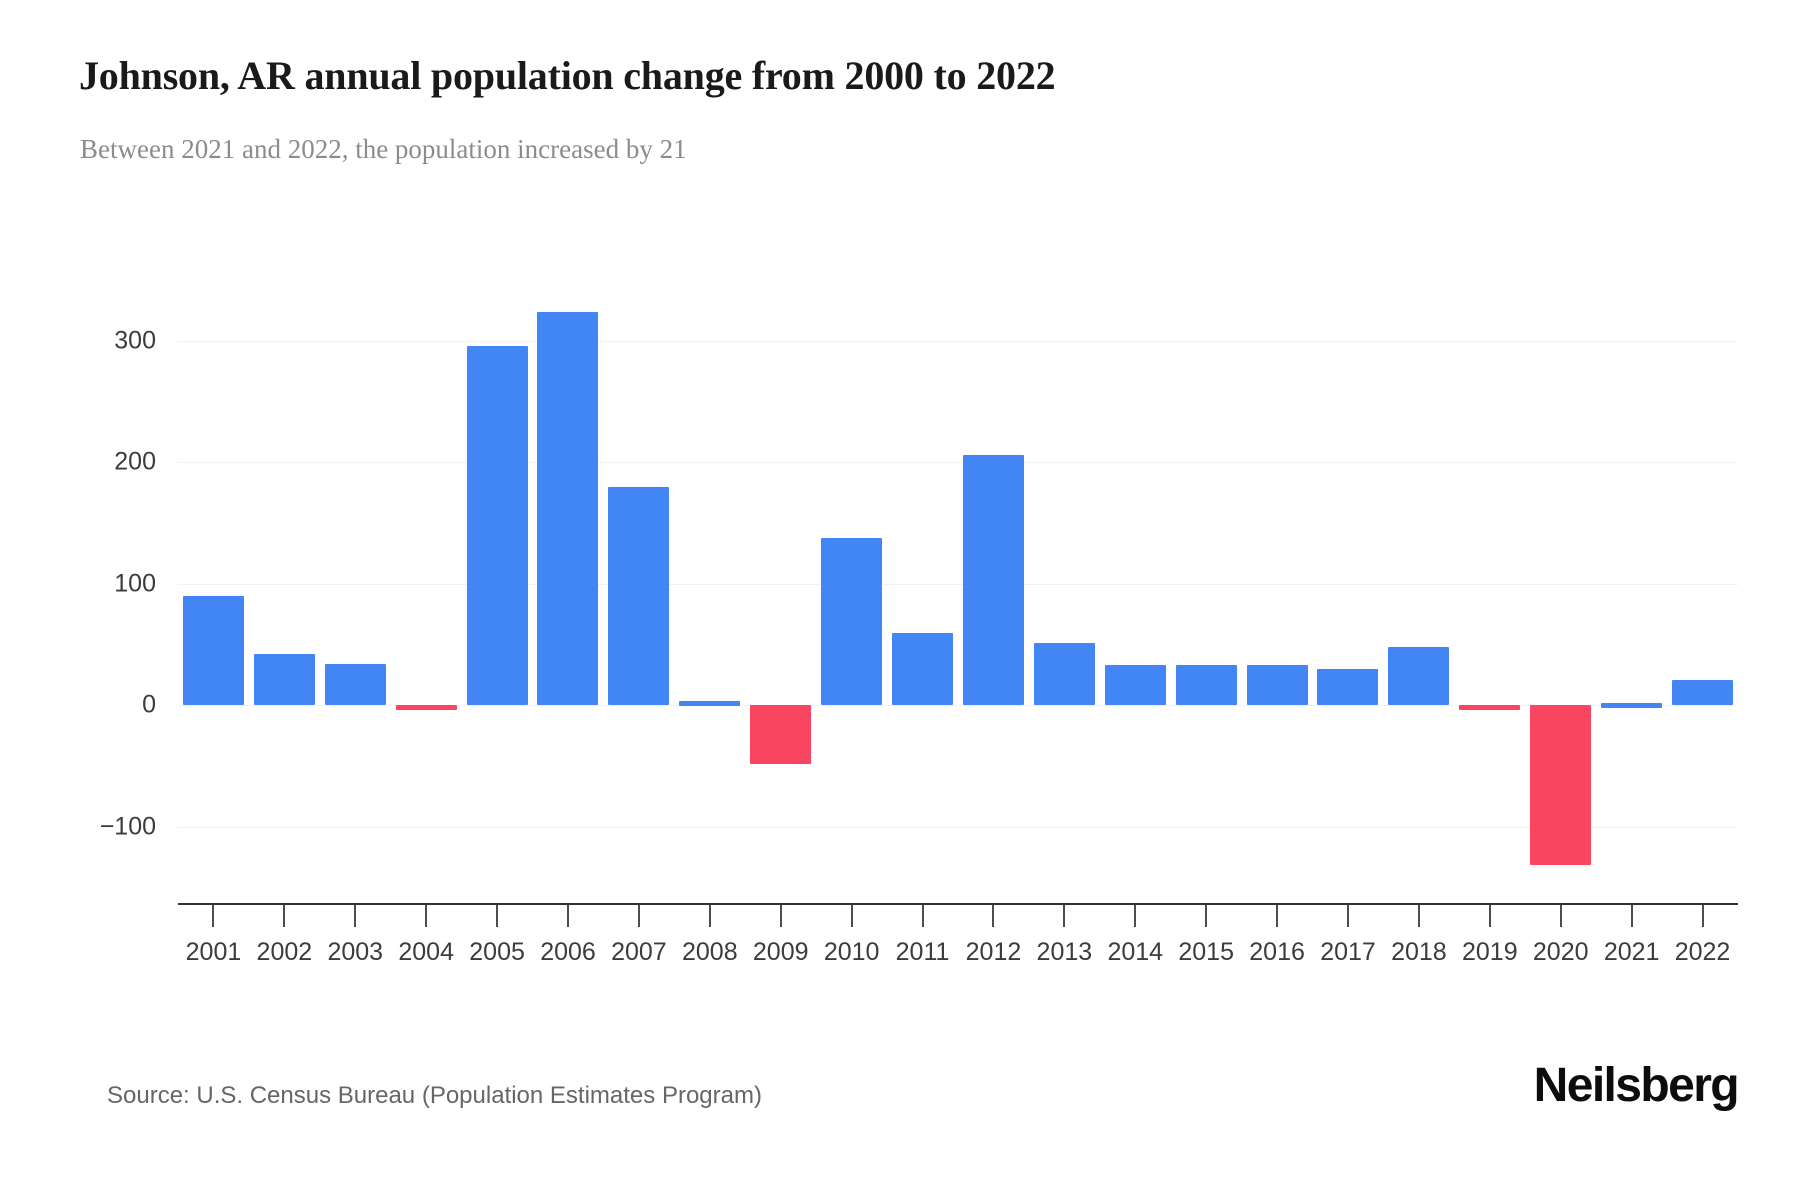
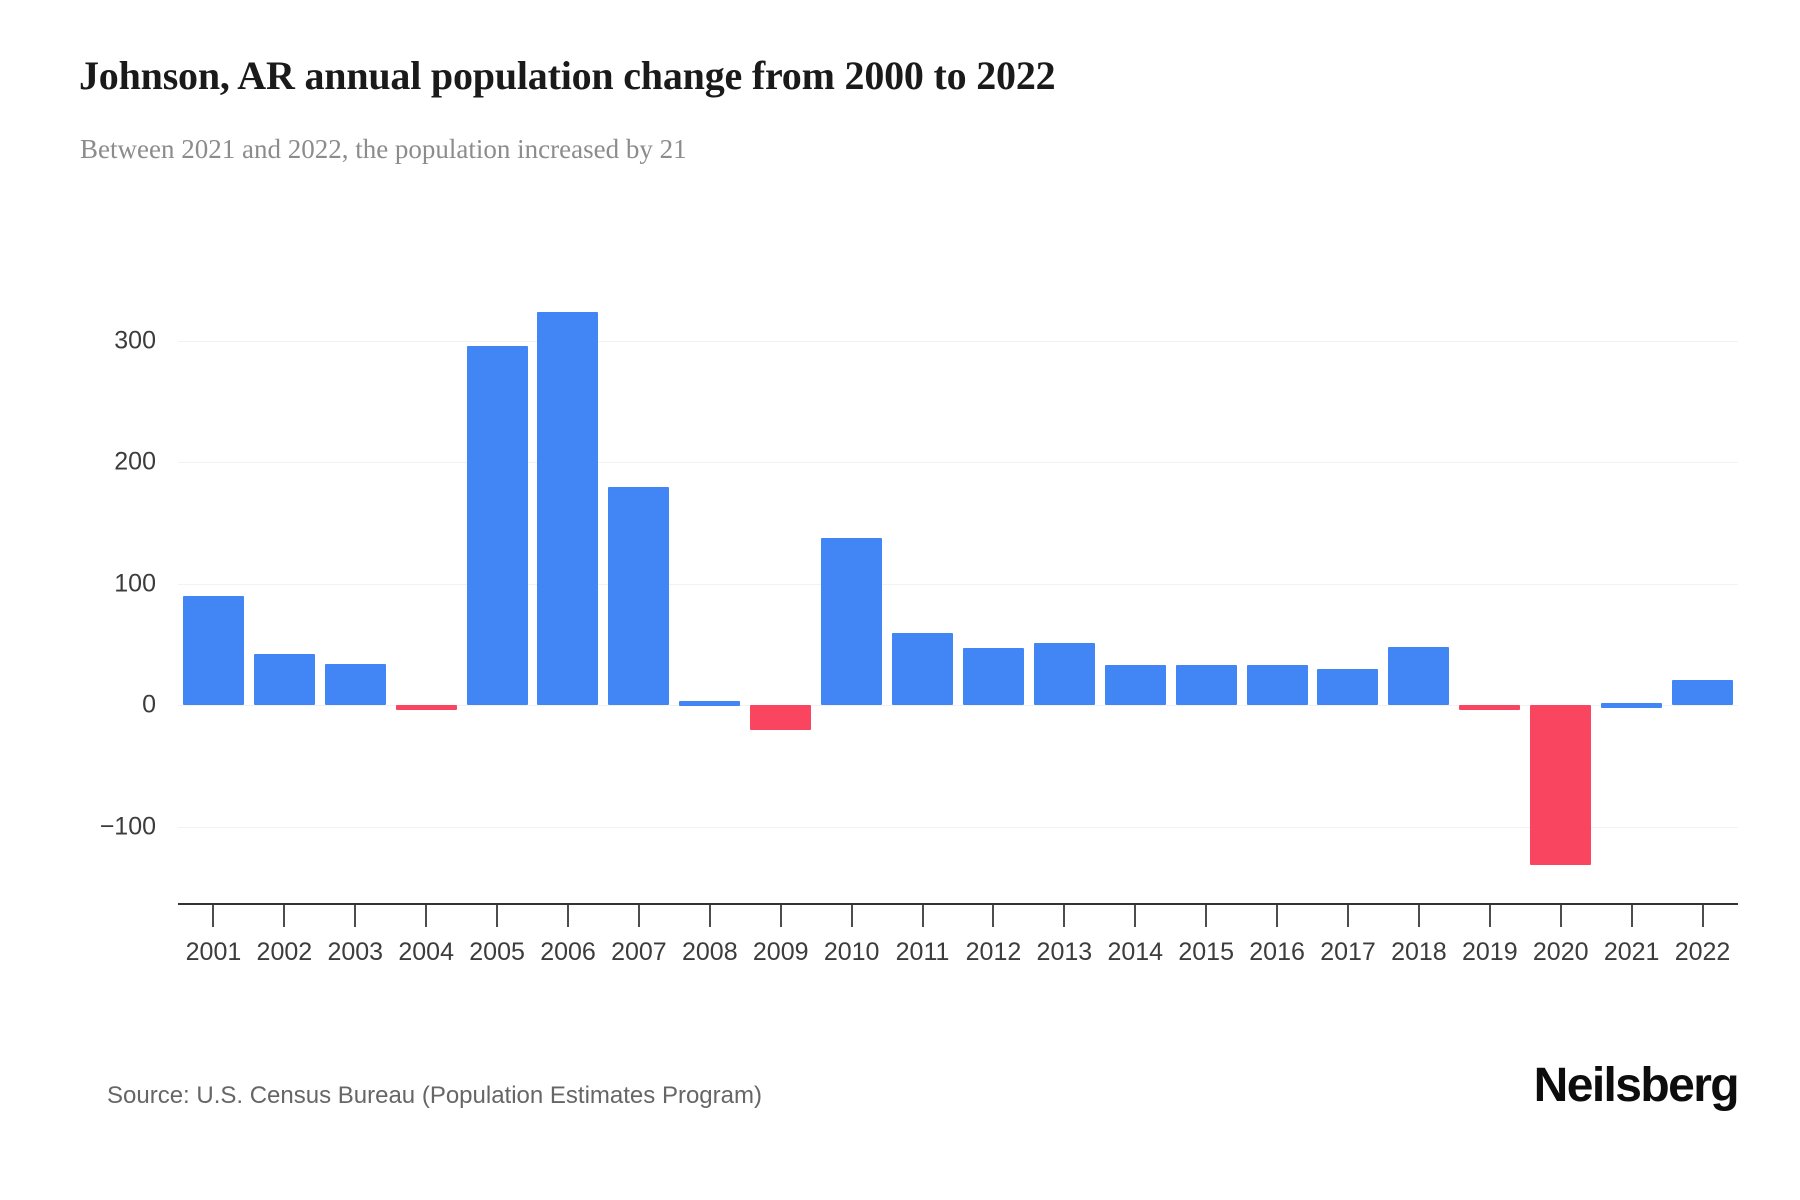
2009: -48 -> -20
2012: 206 -> 47
